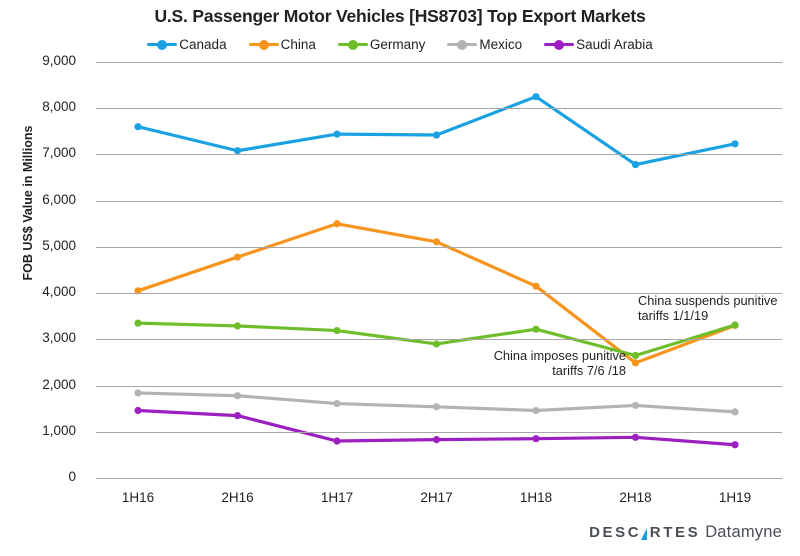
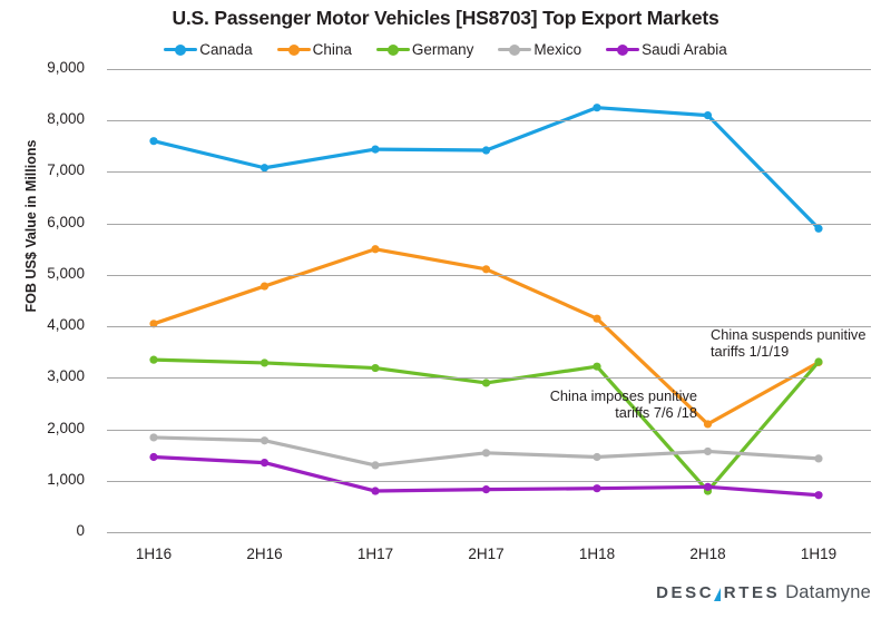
Mexico/1H17: 1600 -> 1300
Canada/2H18: 6800 -> 8100
China/2H18: 2500 -> 2100
Germany/2H18: 2600 -> 800
Canada/1H19: 7200 -> 5900
